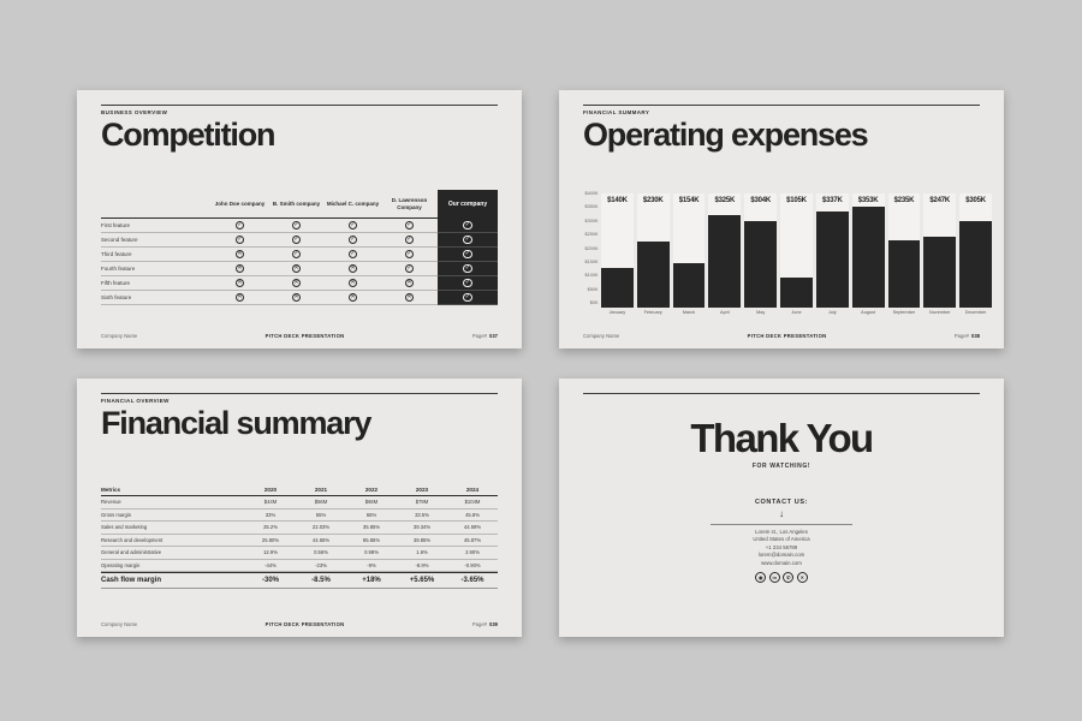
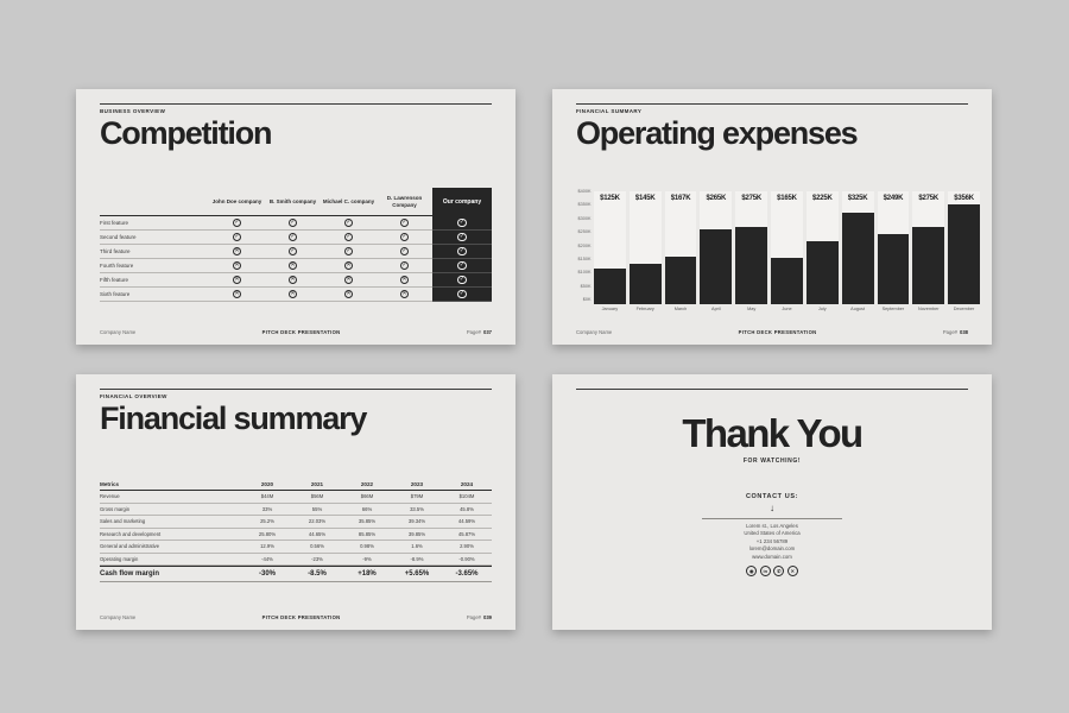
January: $140K -> $125K
February: $230K -> $145K
March: $154K -> $167K
April: $325K -> $265K
May: $304K -> $275K
June: $105K -> $165K
July: $337K -> $225K
August: $353K -> $325K
September: $235K -> $249K
November: $247K -> $275K
December: $305K -> $356K
